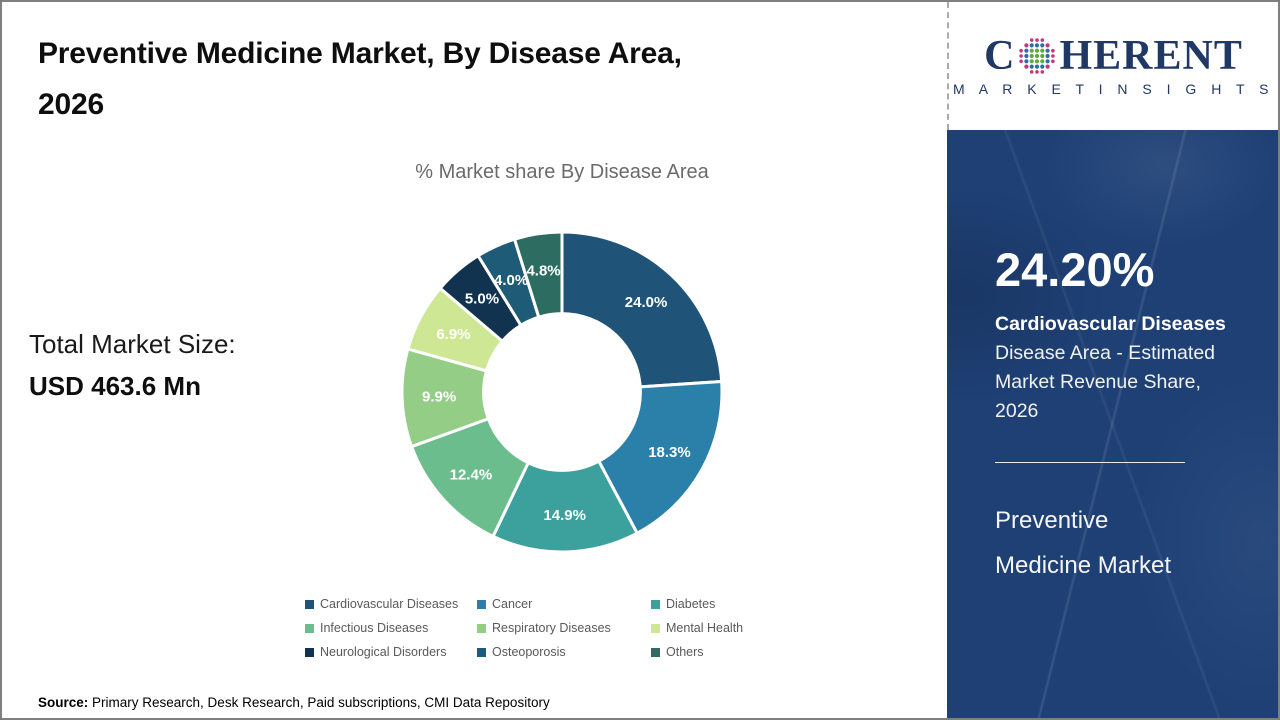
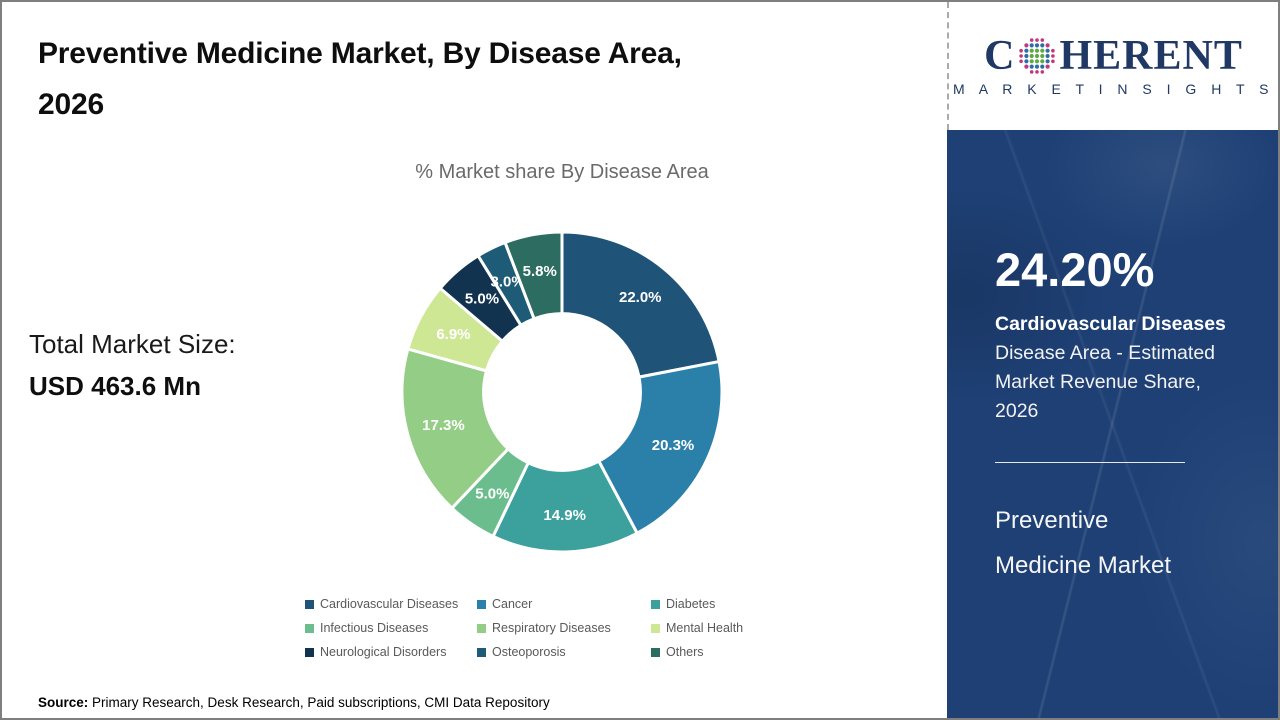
Cardiovascular Diseases: 24.0% -> 22.0%
Cancer: 18.3% -> 20.3%
Infectious Diseases: 12.4% -> 5.0%
Respiratory Diseases: 9.9% -> 17.3%
Osteoporosis: 4.0% -> 3.0%
Others: 4.8% -> 5.8%
